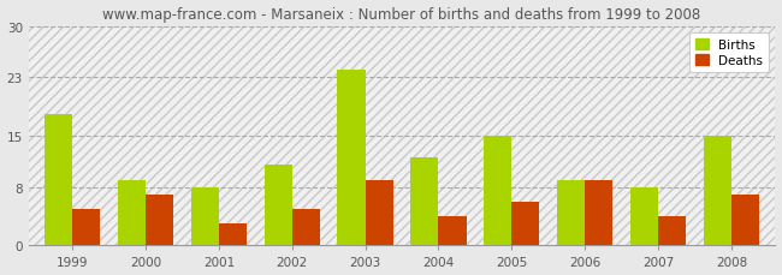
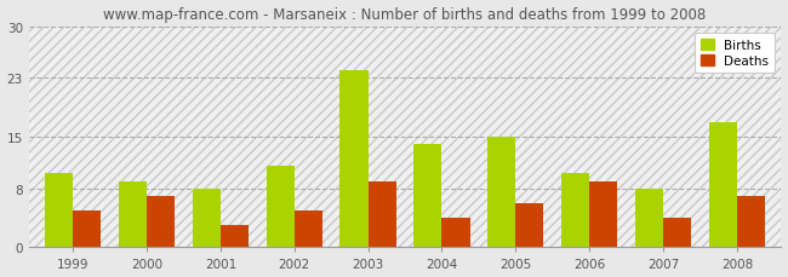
Births/1999: 18 -> 10
Births/2004: 12 -> 14
Births/2006: 9 -> 10
Births/2008: 15 -> 17
